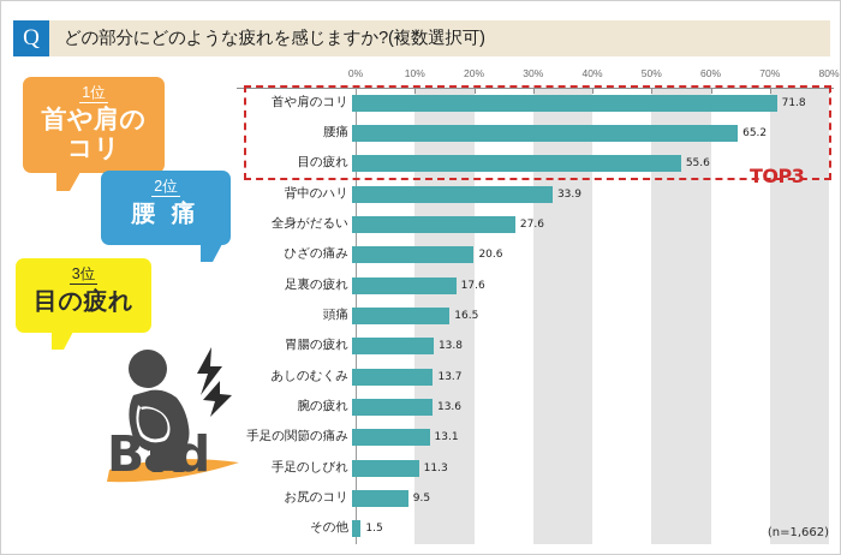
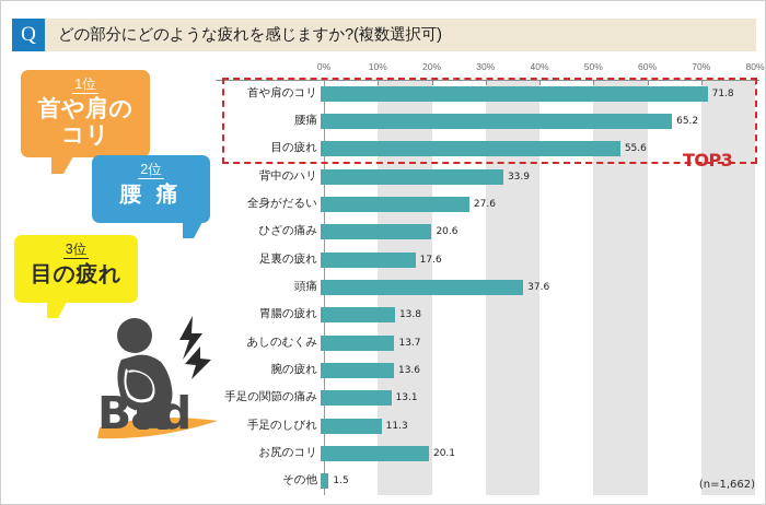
頭痛: 16.5 -> 37.6
お尻のコリ: 9.5 -> 20.1
